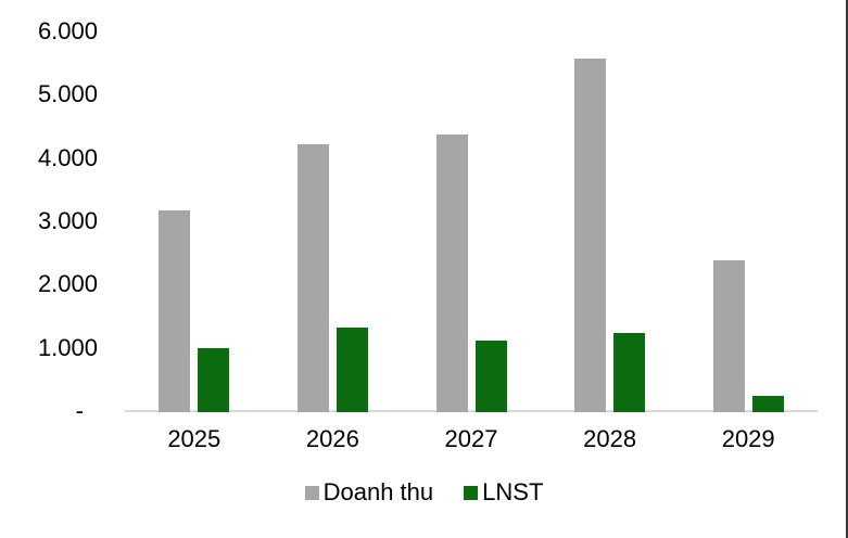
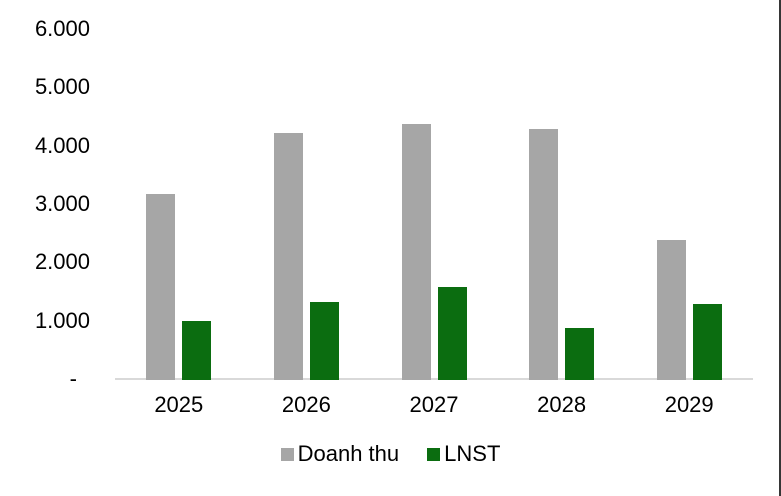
LNST/2027: 1100 -> 1600
Doanh thu/2028: 5600 -> 4300
LNST/2028: 1300 -> 900
LNST/2029: 200 -> 1300
